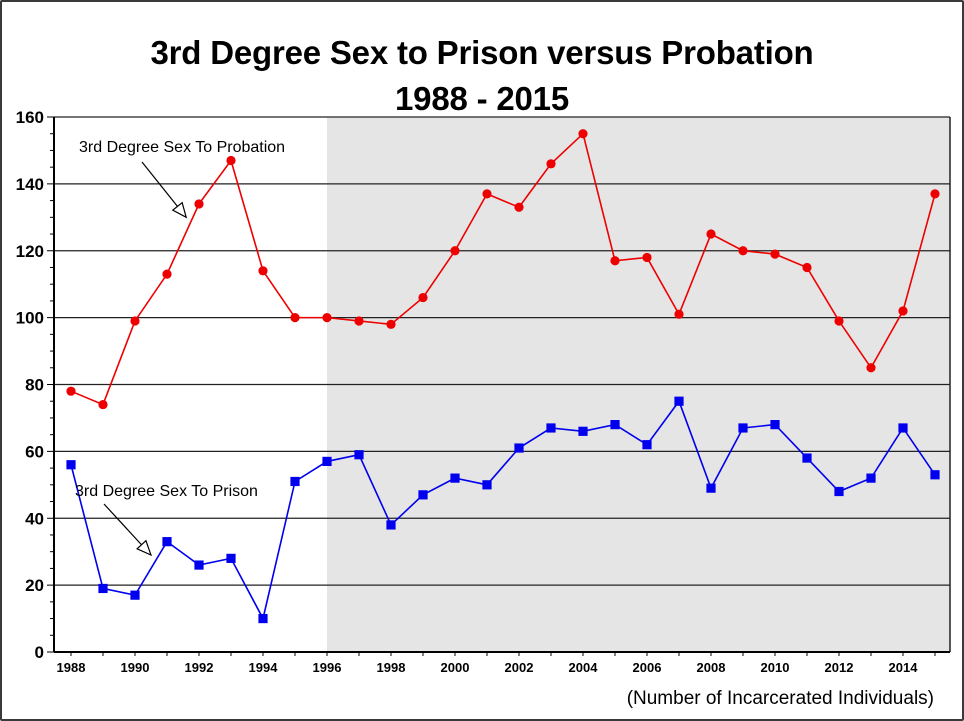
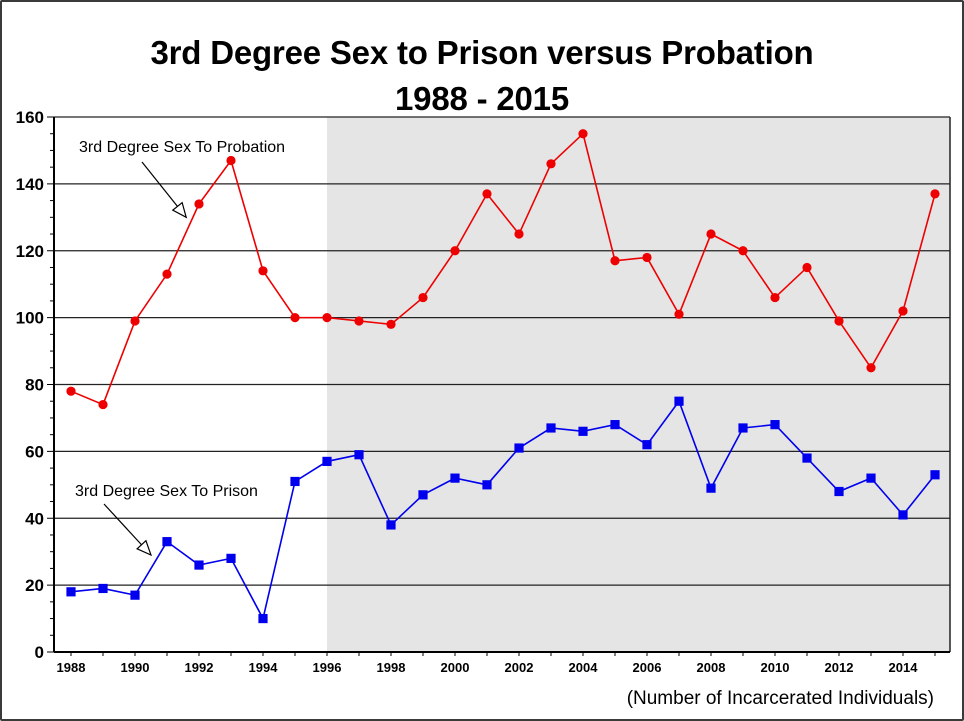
3rd Degree Sex To Prison/1988: 56 -> 18
3rd Degree Sex To Probation/2002: 133 -> 125
3rd Degree Sex To Probation/2010: 119 -> 106
3rd Degree Sex To Prison/2014: 67 -> 41
